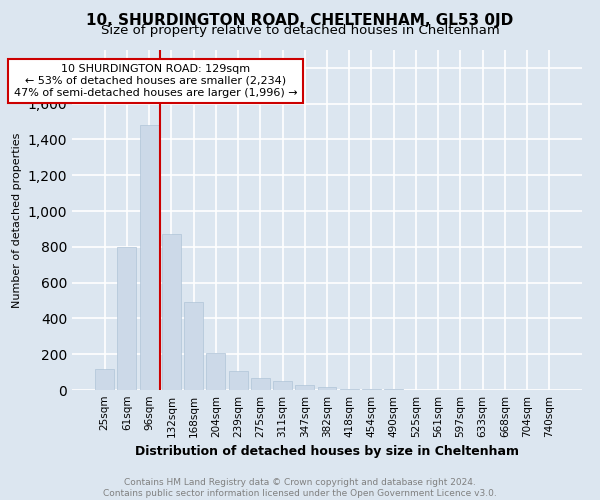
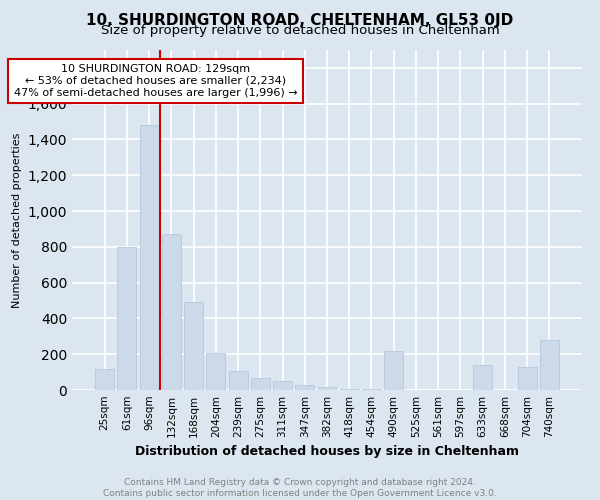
490sqm: 0 -> 220
633sqm: 0 -> 140
704sqm: 0 -> 130
740sqm: 0 -> 280
